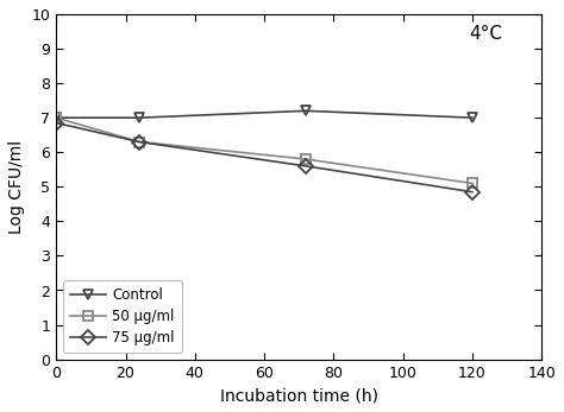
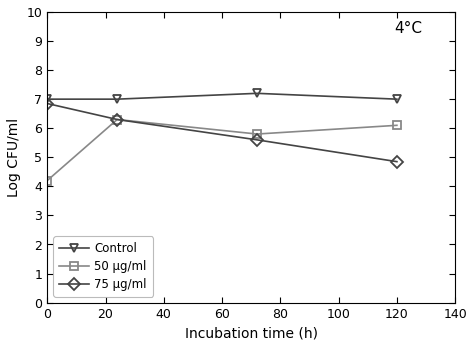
50 μg/ml/0: 7.0 -> 4.2
50 μg/ml/120: 5.1 -> 6.1
